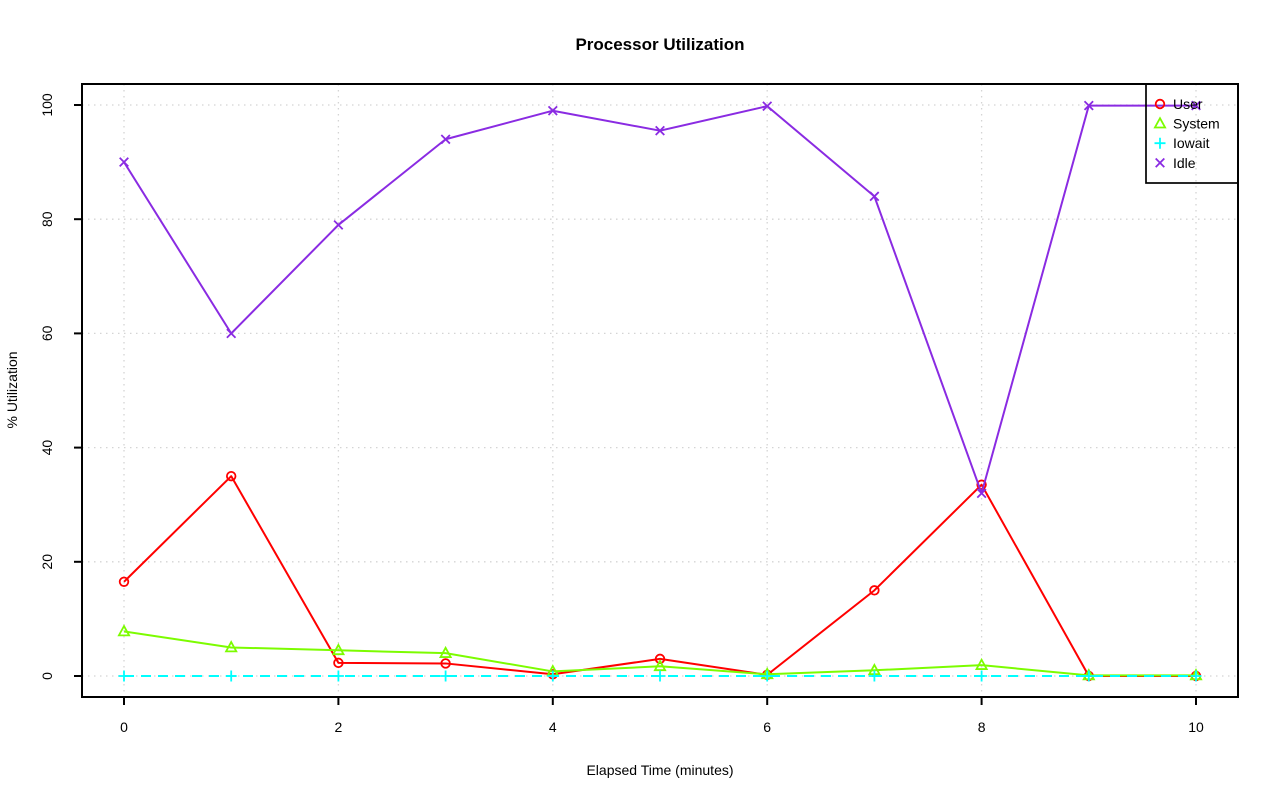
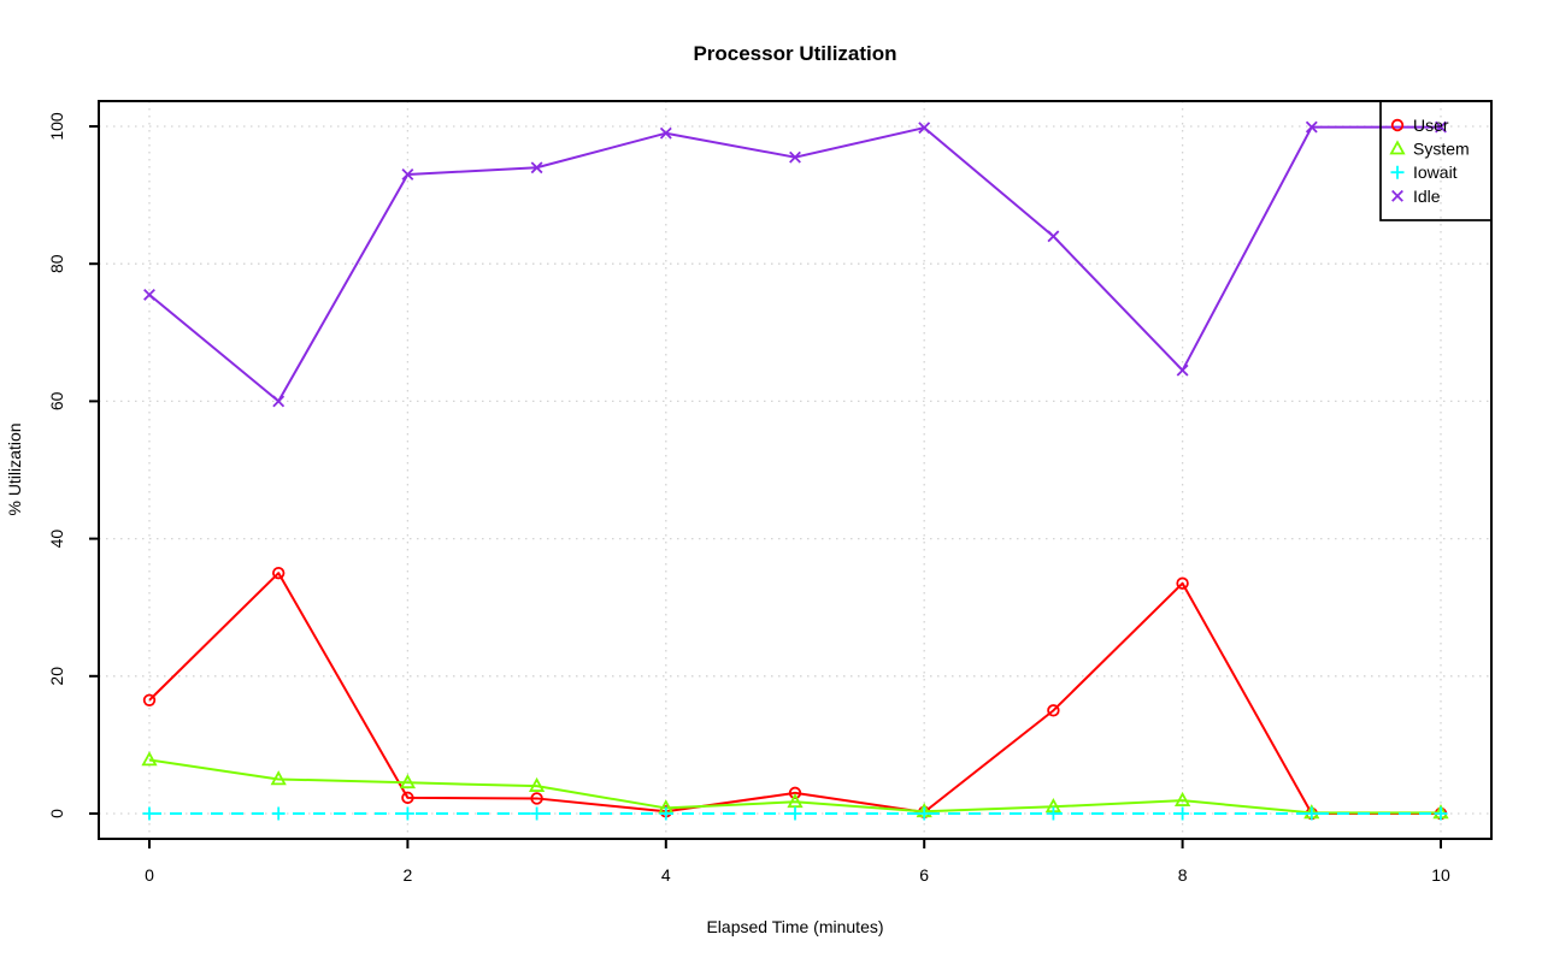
Idle/0: 90 -> 76
Idle/2: 79 -> 93
Idle/8: 32 -> 64
